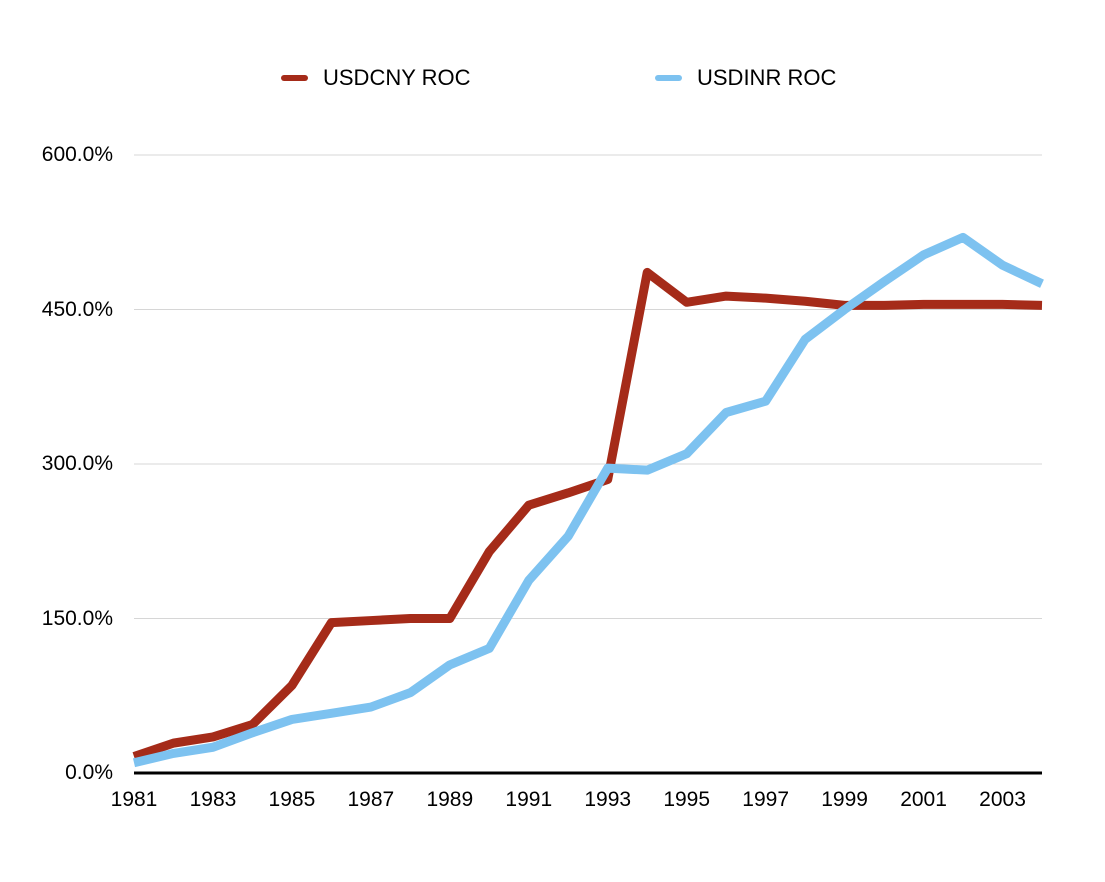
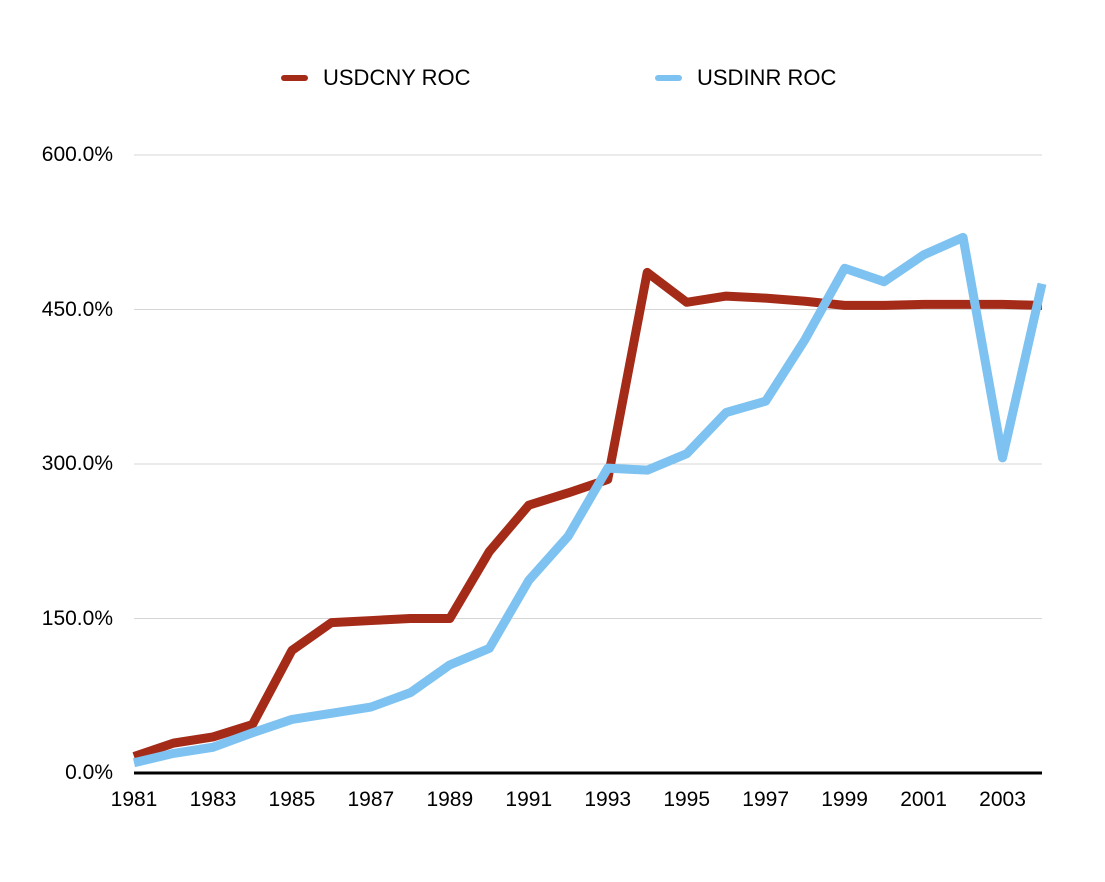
USDCNY ROC/1985: 85% -> 119%
USDINR ROC/1999: 450% -> 490%
USDINR ROC/2003: 493% -> 306%
